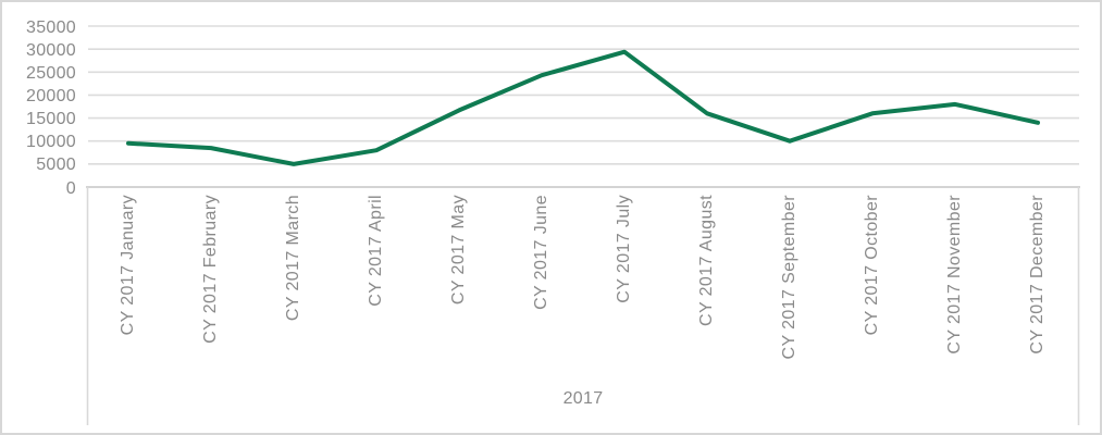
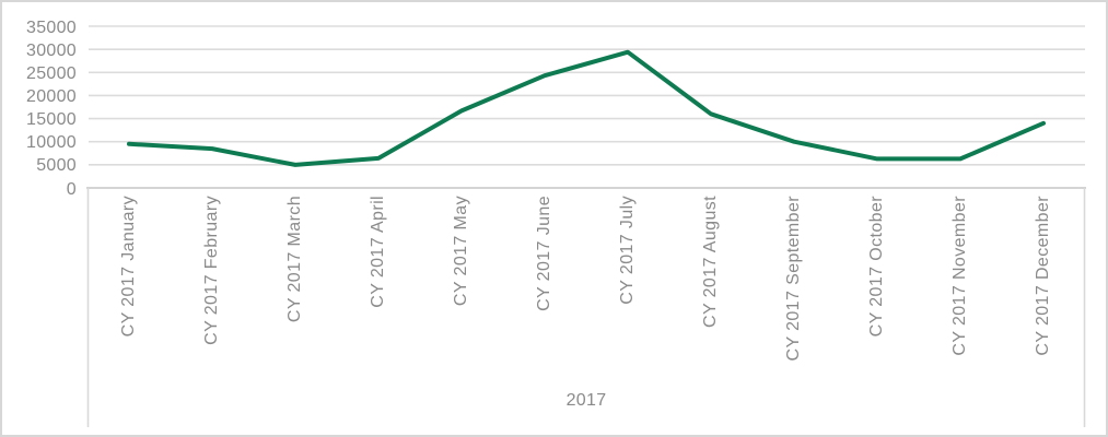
CY 2017 April: 8000 -> 6000
CY 2017 October: 16000 -> 6000
CY 2017 November: 18000 -> 6000
